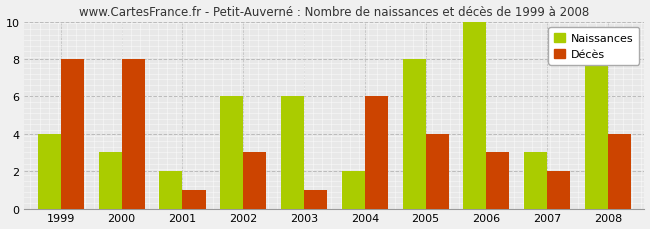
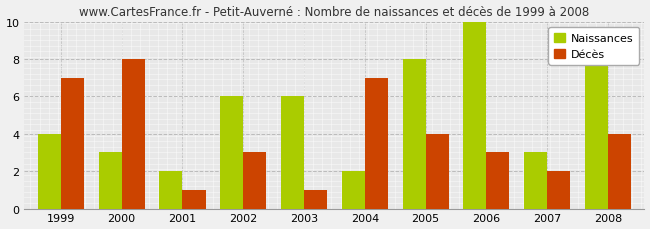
Décès/1999: 8 -> 7
Décès/2004: 6 -> 7
